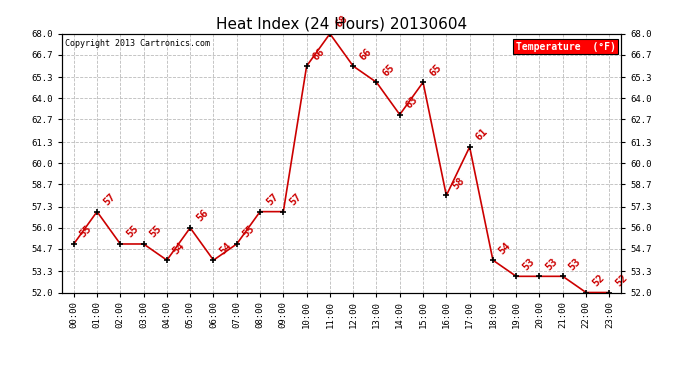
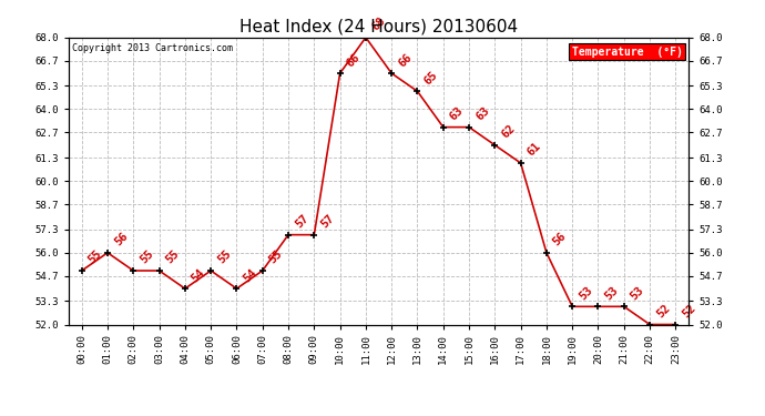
01:00: 57 -> 56
05:00: 56 -> 55
15:00: 65 -> 63
16:00: 58 -> 62
18:00: 54 -> 56
